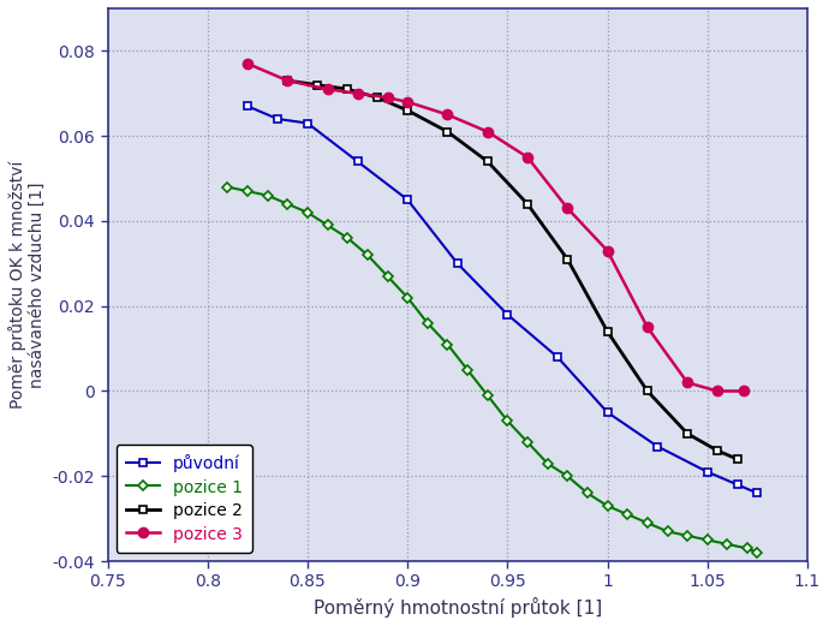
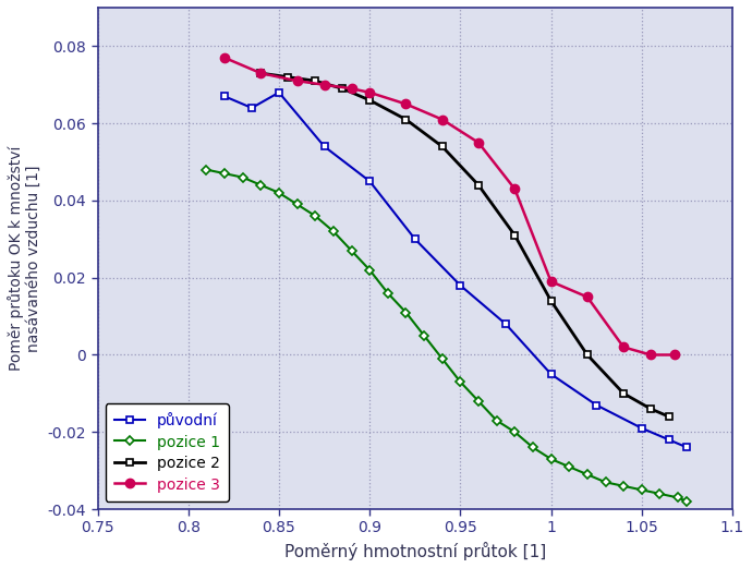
původní/0.85: 0.063 -> 0.068
pozice 3/1: 0.033 -> 0.019
